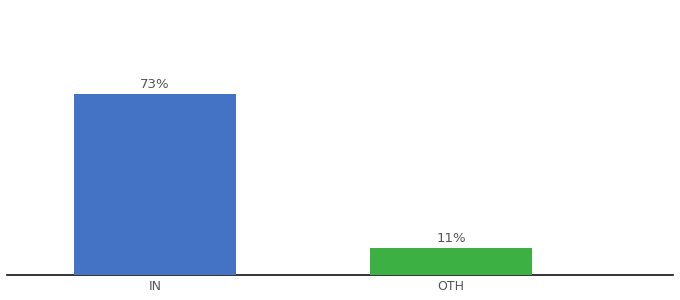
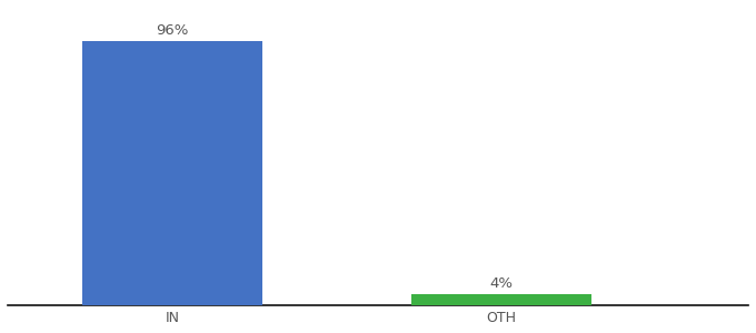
IN: 73% -> 96%
OTH: 11% -> 4%
